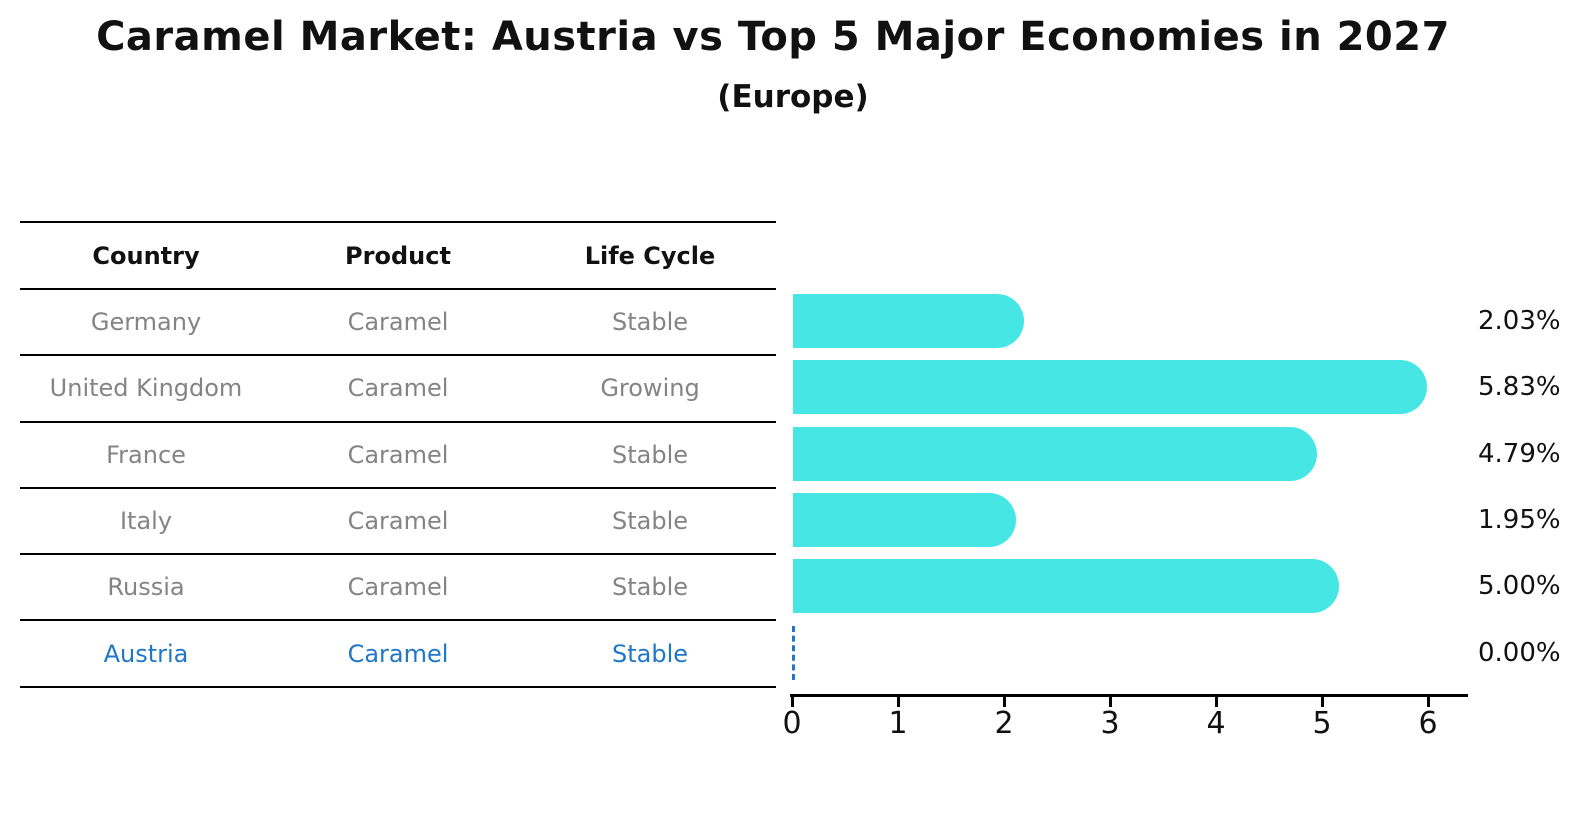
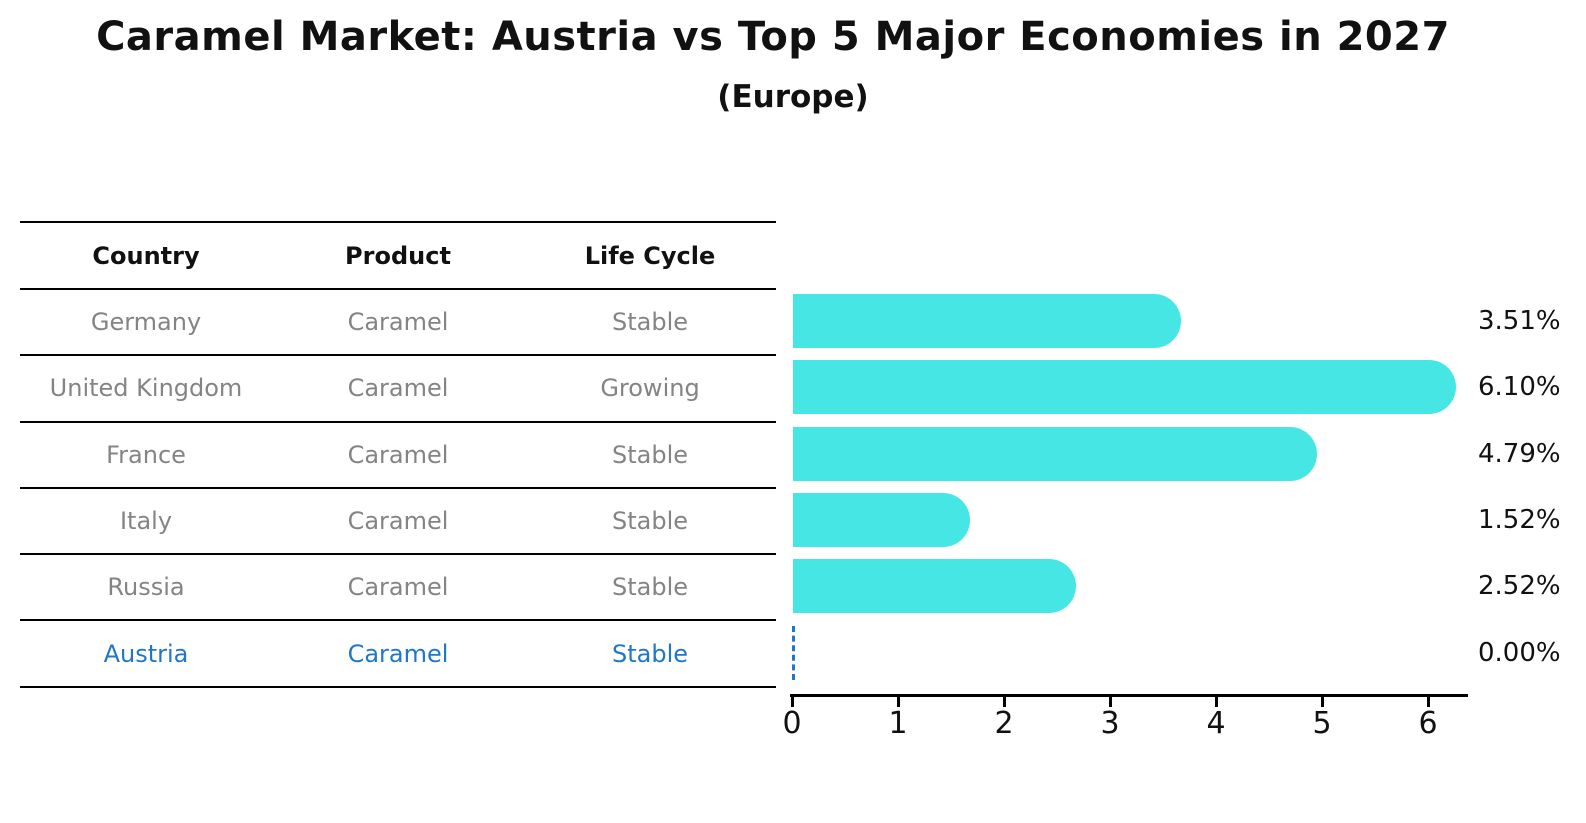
Germany: 2.03% -> 3.51%
United Kingdom: 5.83% -> 6.10%
Italy: 1.95% -> 1.52%
Russia: 5.00% -> 2.52%
